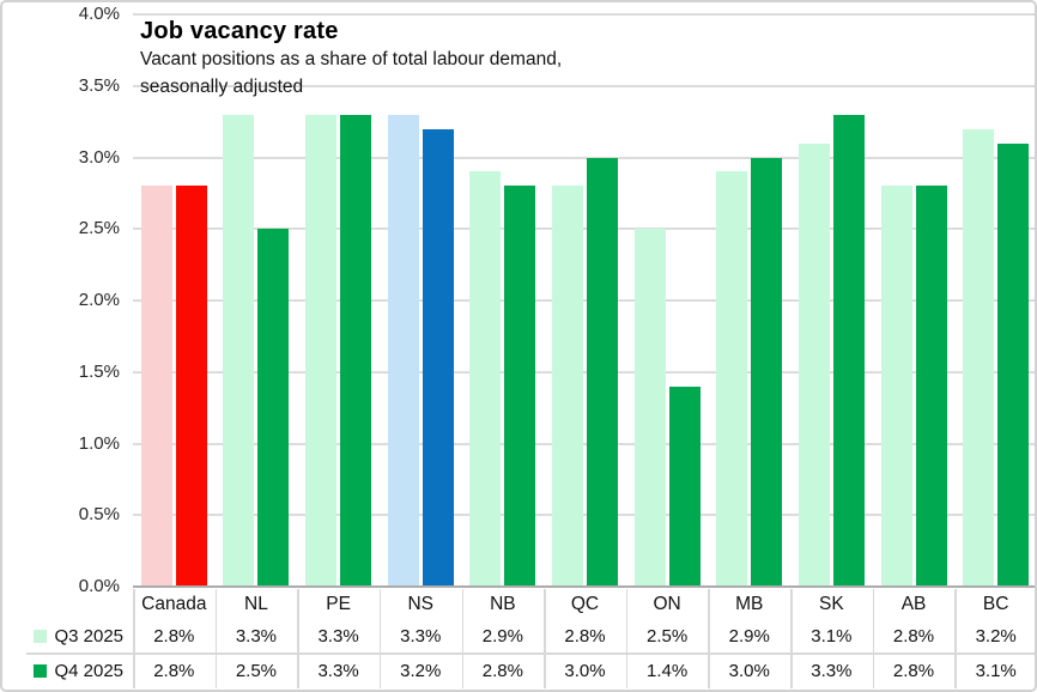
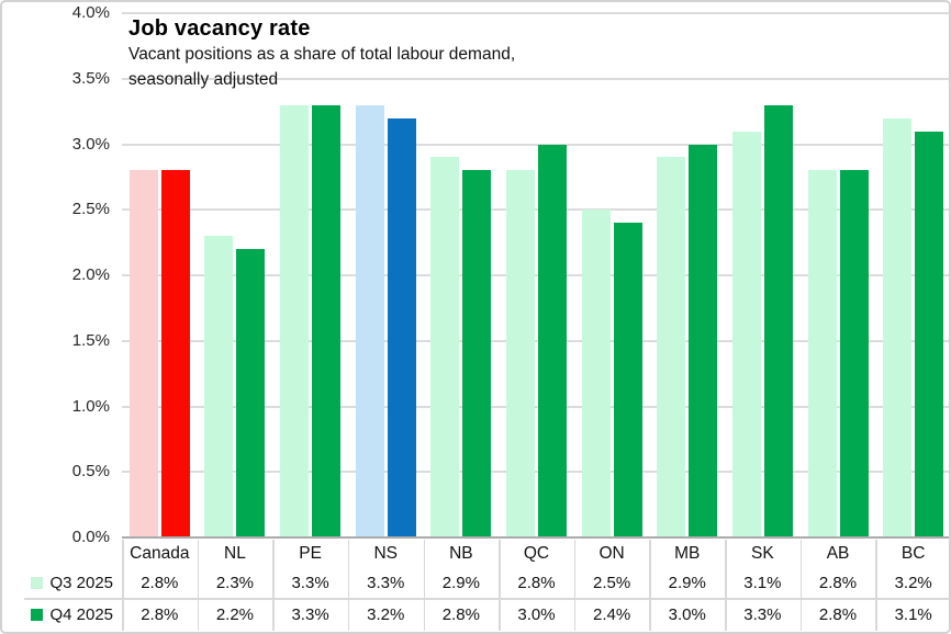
Q3 2025/NL: 3.3% -> 2.3%
Q4 2025/NL: 2.5% -> 2.2%
Q4 2025/ON: 1.4% -> 2.4%
